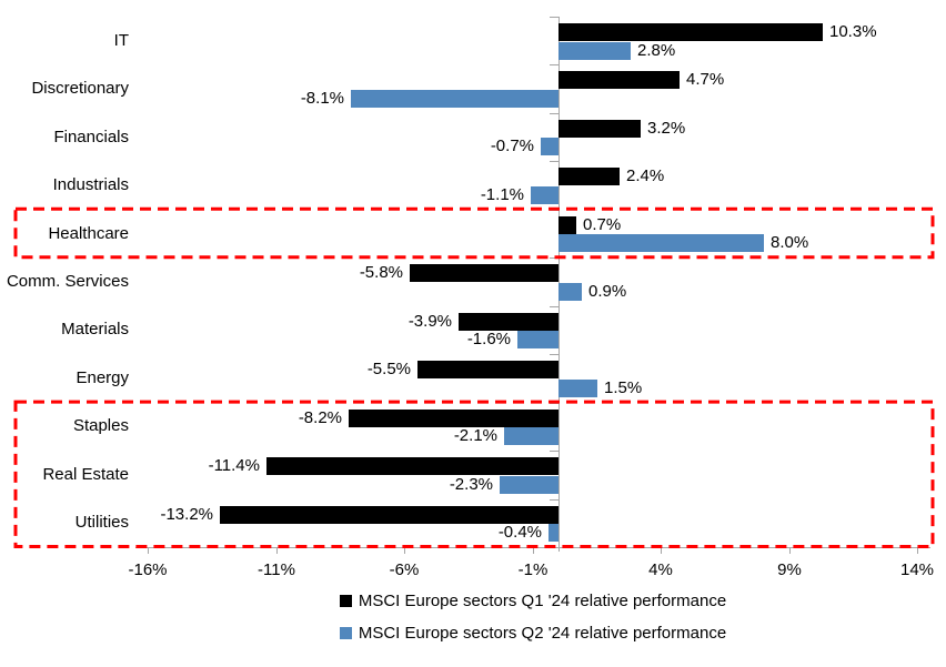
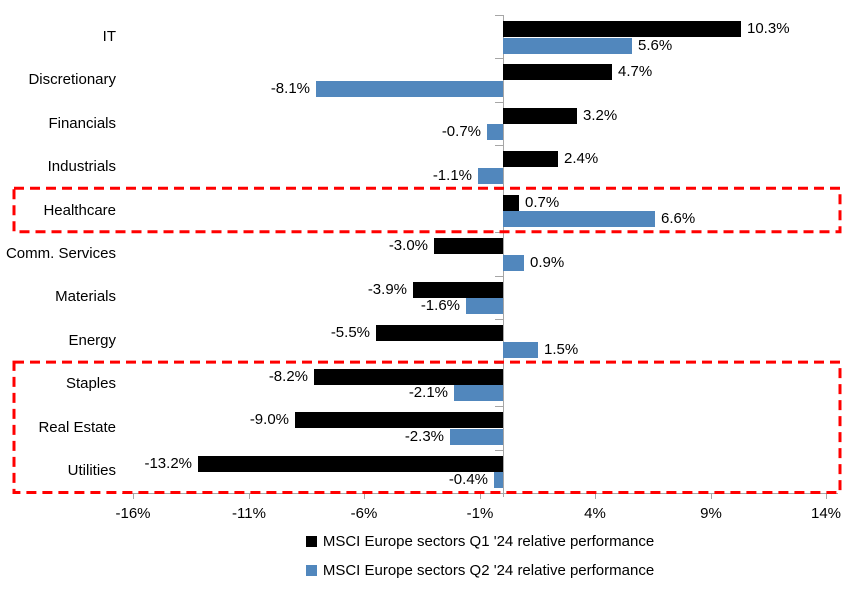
MSCI Europe sectors Q2 '24 relative performance/IT: 2.8% -> 5.6%
MSCI Europe sectors Q2 '24 relative performance/Healthcare: 8.0% -> 6.6%
MSCI Europe sectors Q1 '24 relative performance/Comm. Services: -5.8% -> -3.0%
MSCI Europe sectors Q1 '24 relative performance/Real Estate: -11.4% -> -9.0%
